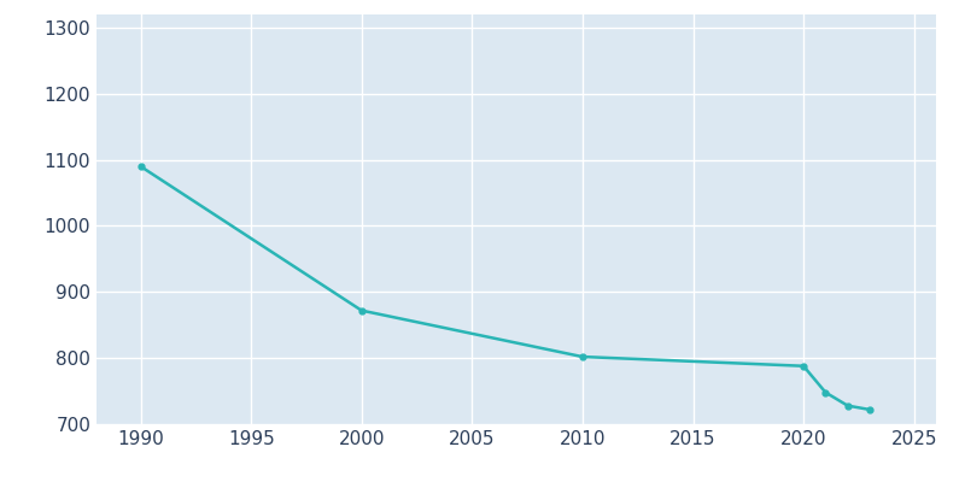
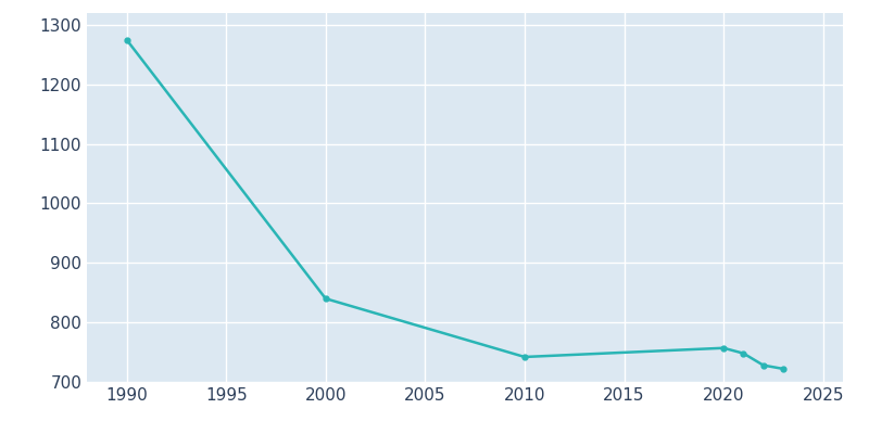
1990: 1090 -> 1275
2000: 872 -> 840
2010: 802 -> 742
2020: 788 -> 757
